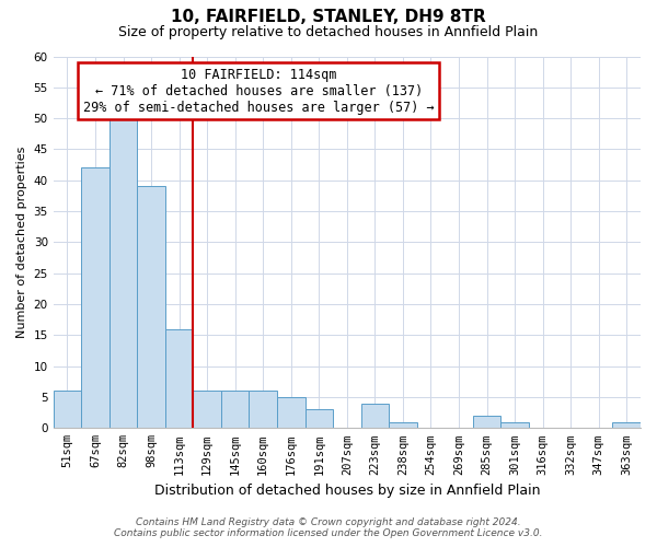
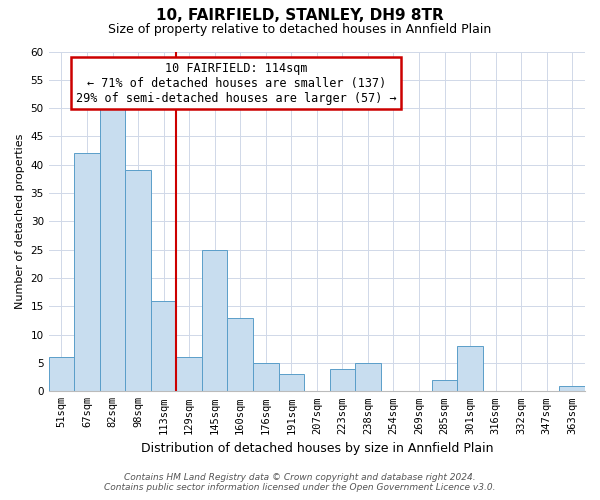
145sqm: 6 -> 25
160sqm: 6 -> 13
238sqm: 1 -> 5
301sqm: 1 -> 8
